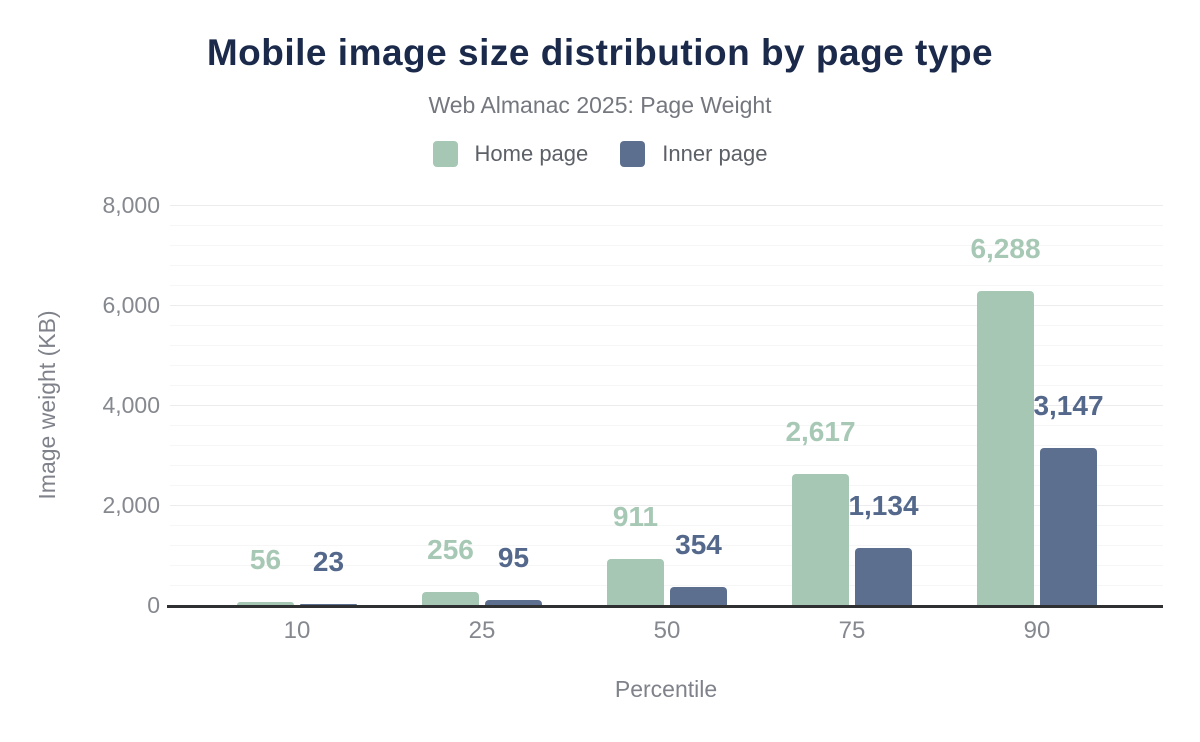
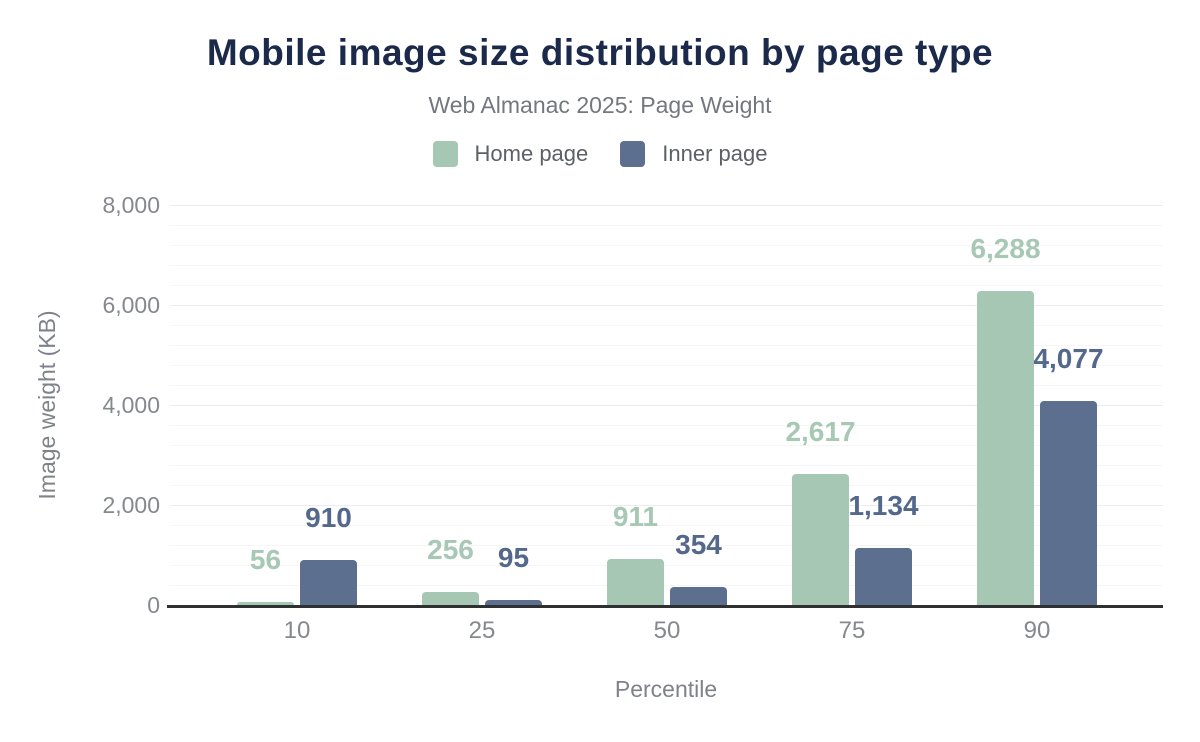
Inner page/10: 23 -> 910
Inner page/90: 3,147 -> 4,077
